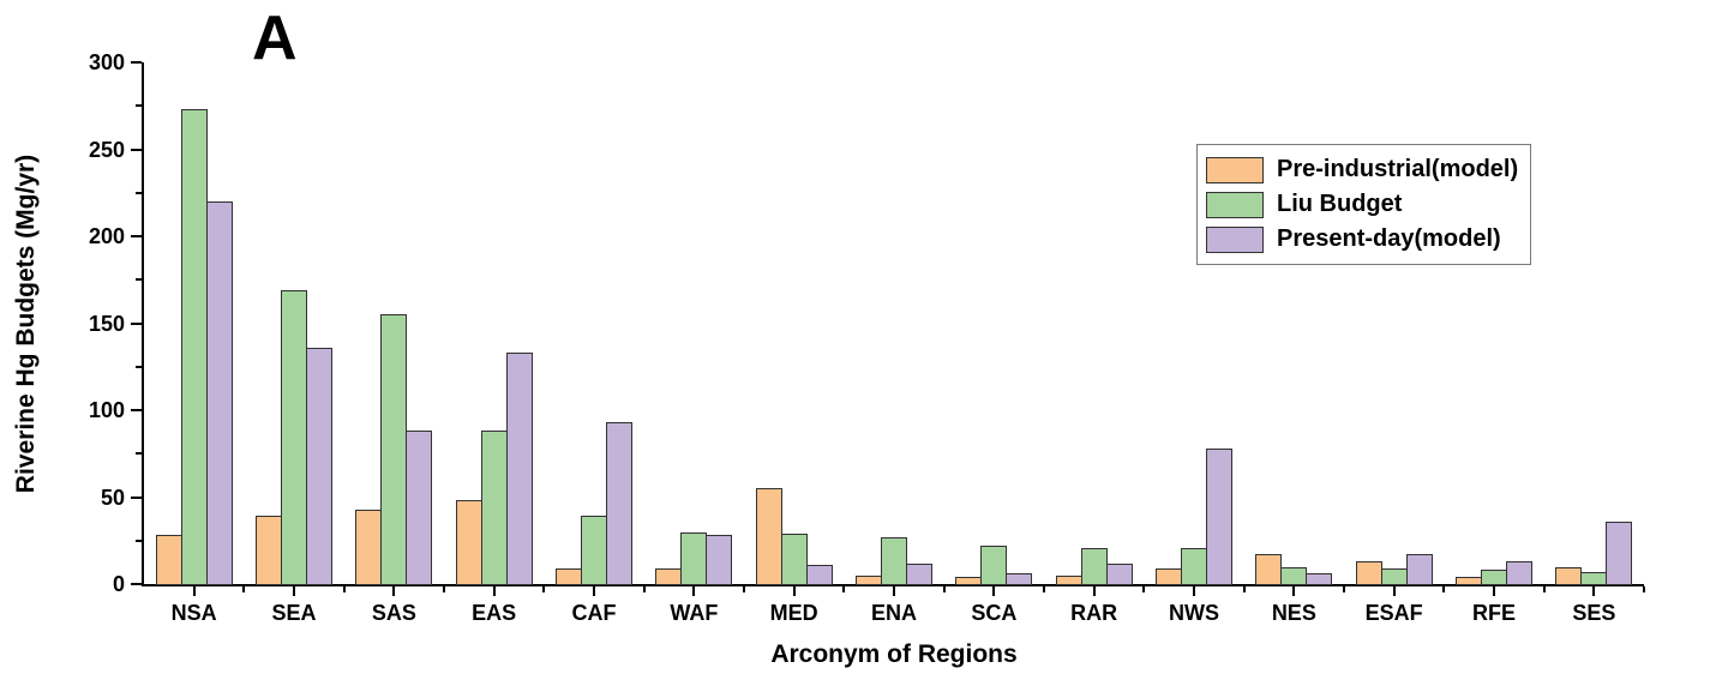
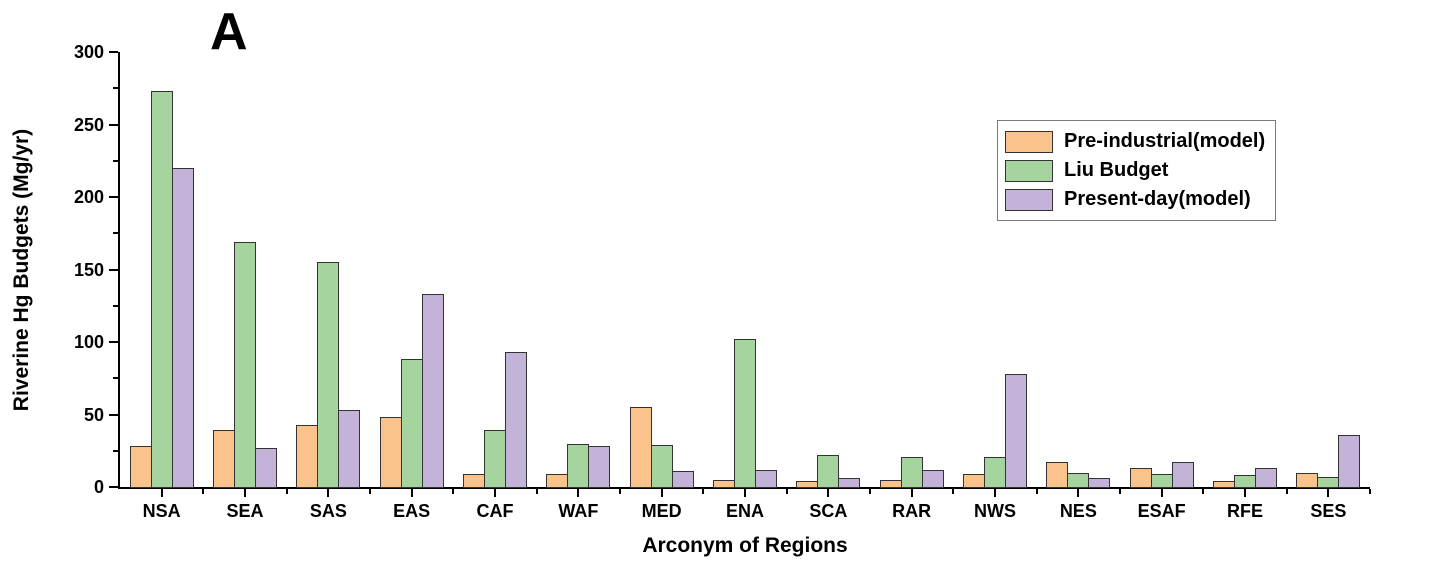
Present-day(model)/SEA: 136 -> 27
Present-day(model)/SAS: 88 -> 53
Liu Budget/ENA: 27 -> 102
